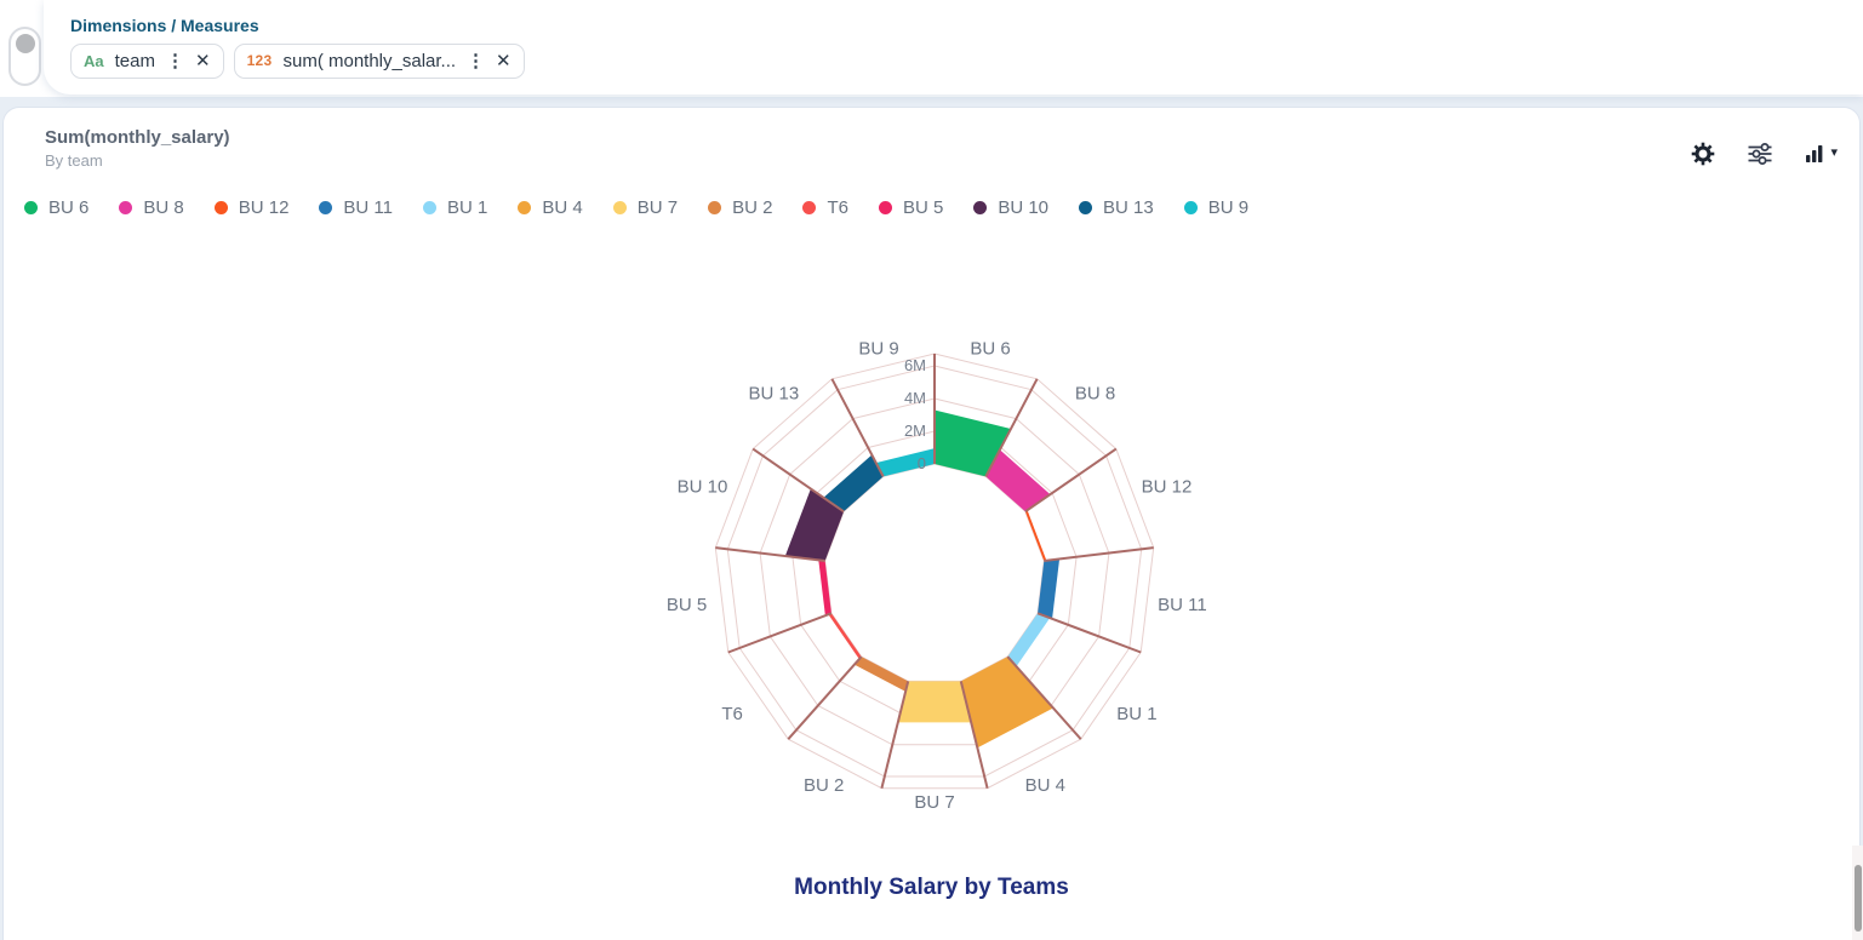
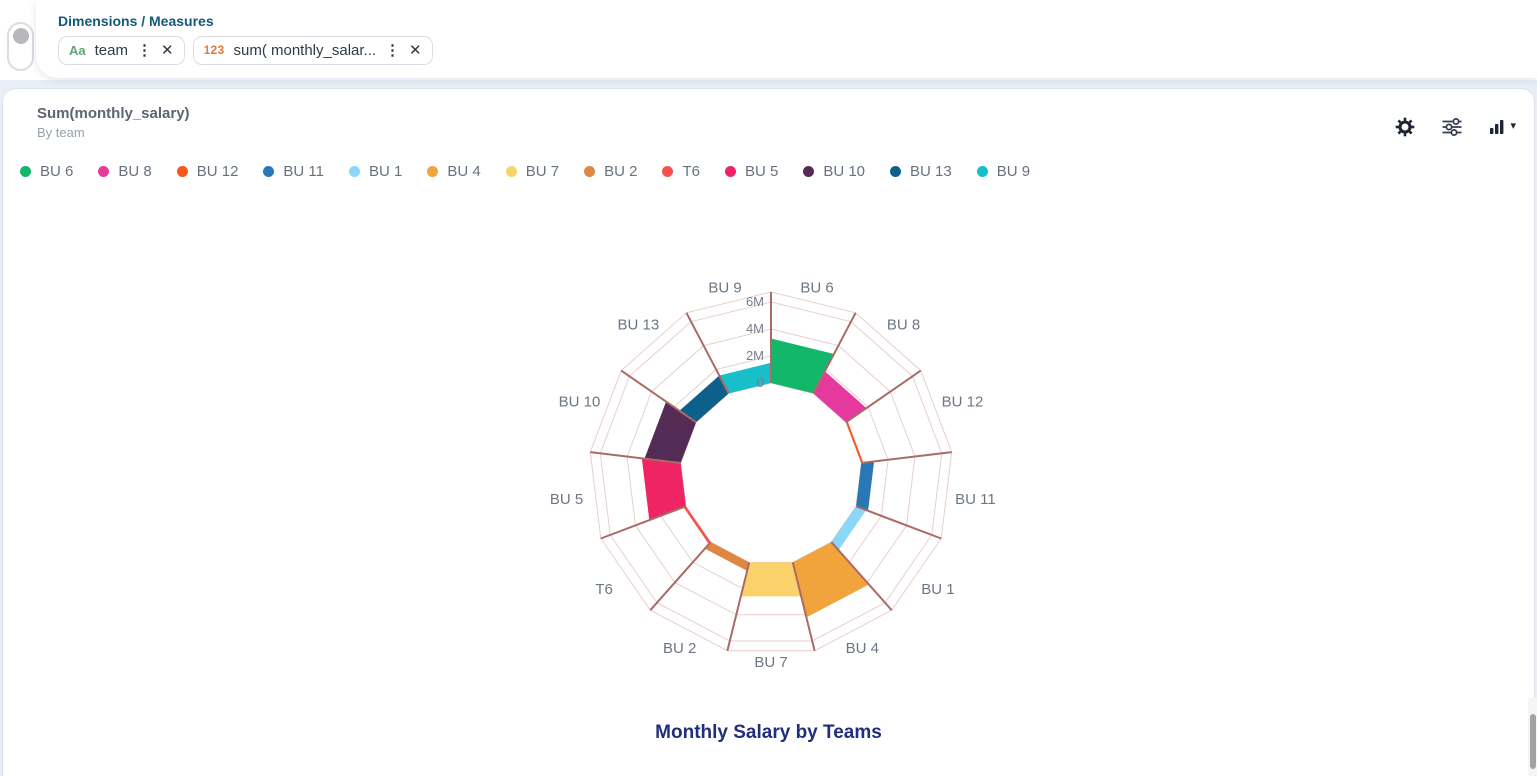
BU 5: 0.4M -> 2.9M
BU 10: 2.4M -> 2.7M
BU 9: 1.0M -> 1.5M
